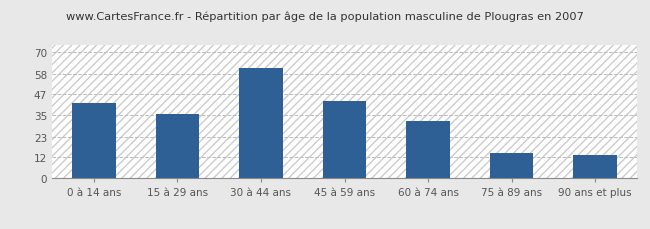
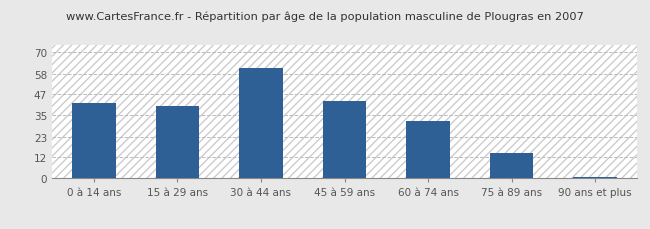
15 à 29 ans: 36 -> 40
90 ans et plus: 13 -> 1
